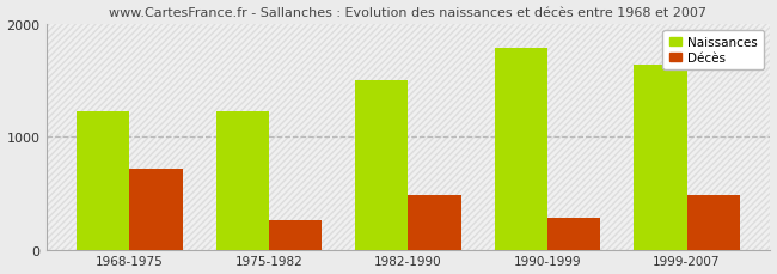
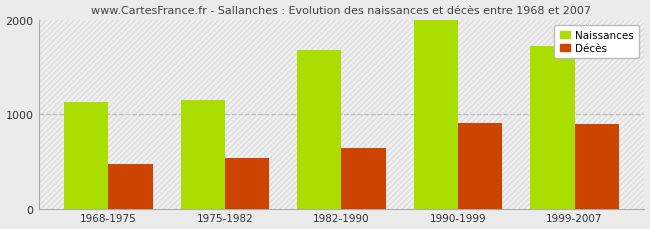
Naissances/1968-1975: 1220 -> 1130
Décès/1968-1975: 720 -> 470
Naissances/1975-1982: 1220 -> 1150
Décès/1975-1982: 260 -> 530
Naissances/1982-1990: 1500 -> 1680
Décès/1982-1990: 480 -> 640
Naissances/1990-1999: 1780 -> 2000
Décès/1990-1999: 280 -> 900
Naissances/1999-2007: 1640 -> 1720
Décès/1999-2007: 480 -> 890
